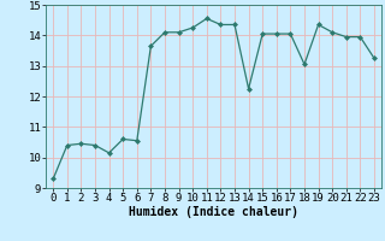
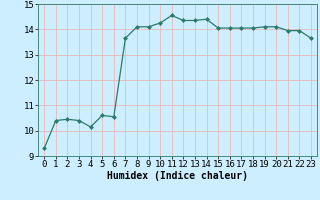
14: 12.25 -> 14.40
18: 13.05 -> 14.05
19: 14.35 -> 14.10
23: 13.25 -> 13.65
